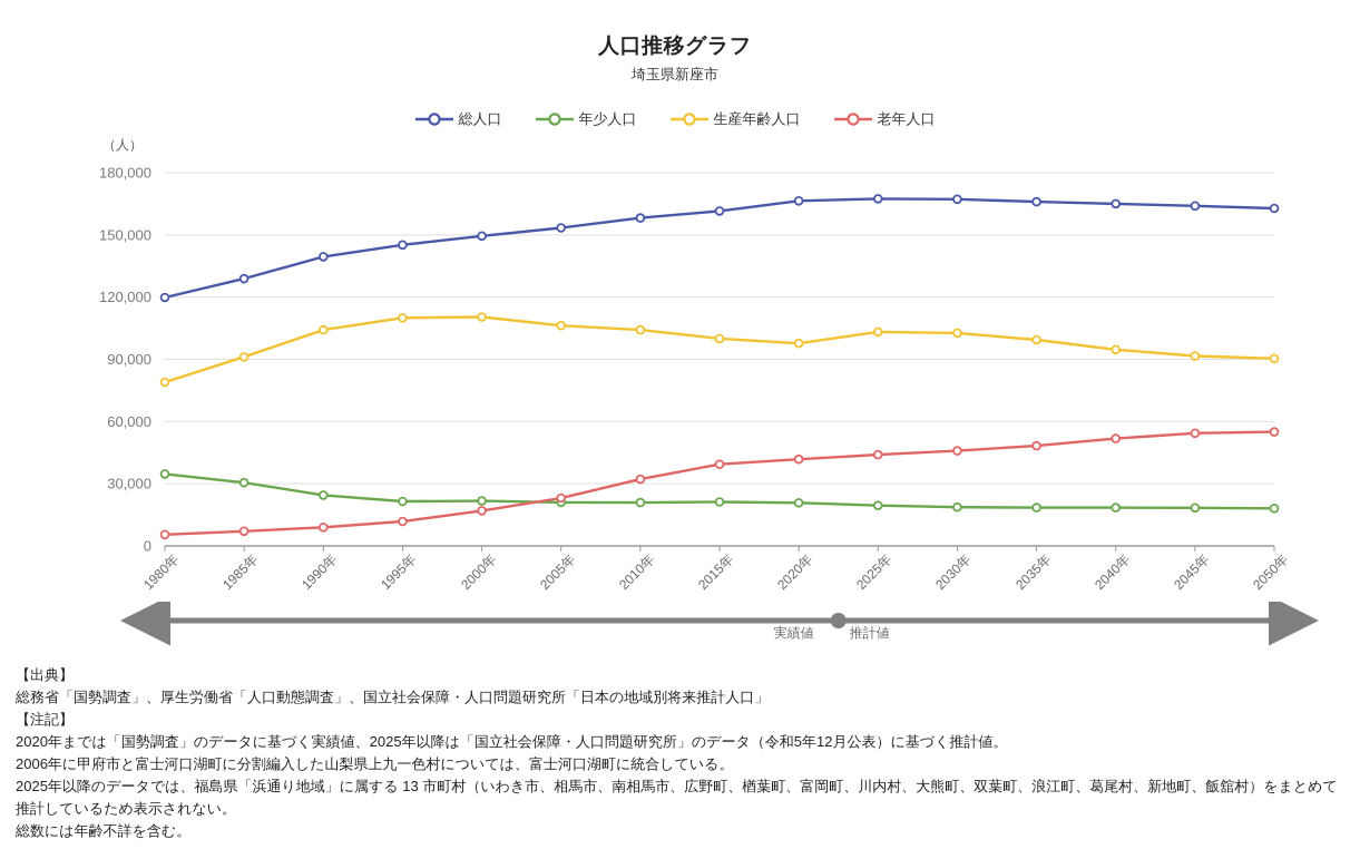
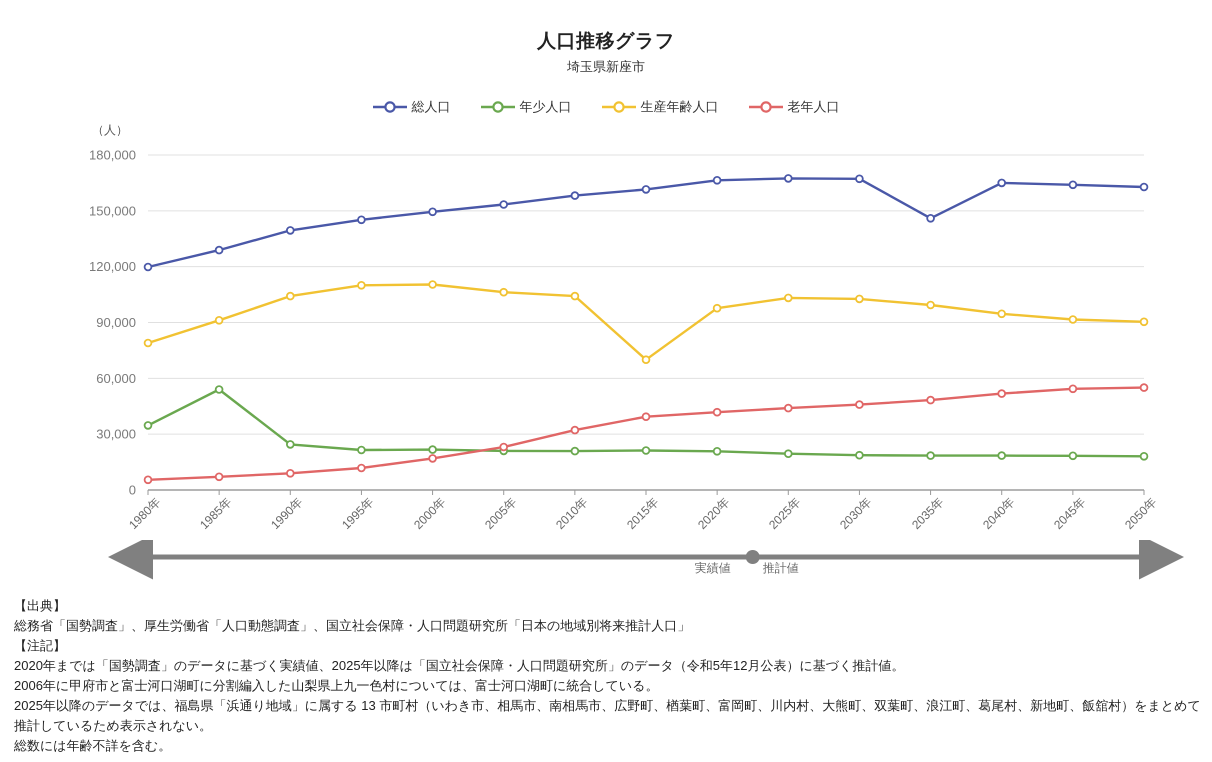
年少人口/1985年: 30000 -> 54000
生産年齢人口/2015年: 100000 -> 70000
総人口/2035年: 166000 -> 146000
